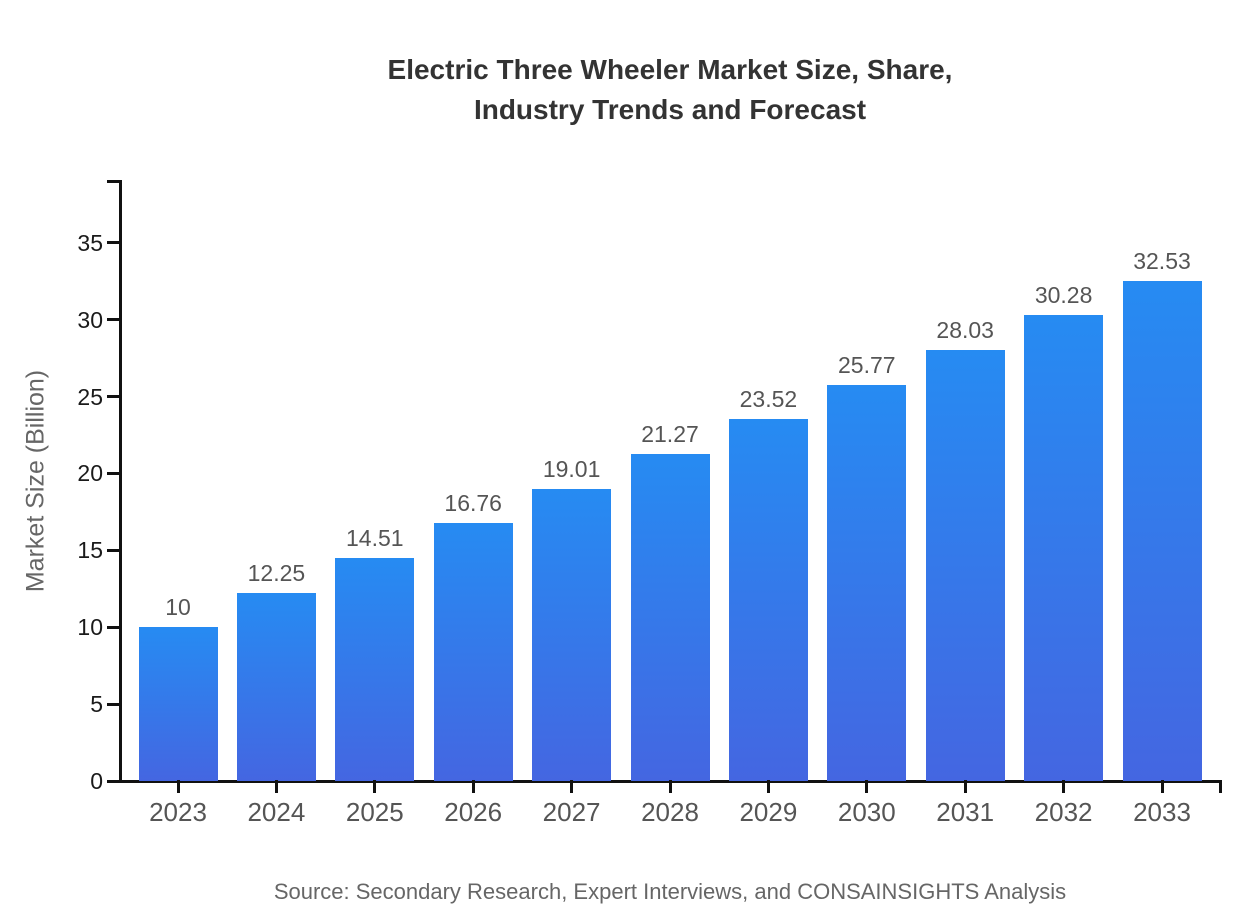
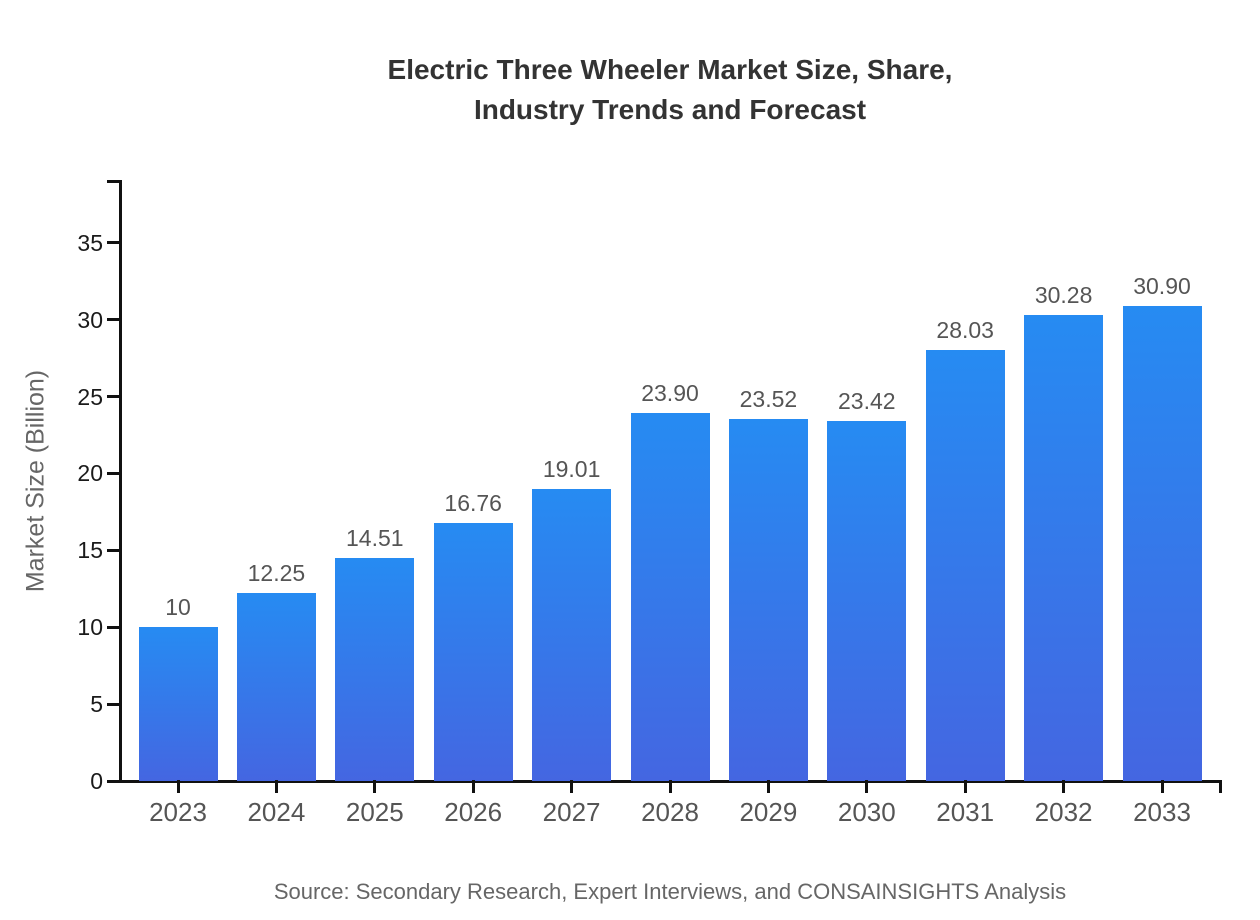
2028: 21.27 -> 23.90
2030: 25.77 -> 23.42
2033: 32.53 -> 30.90
